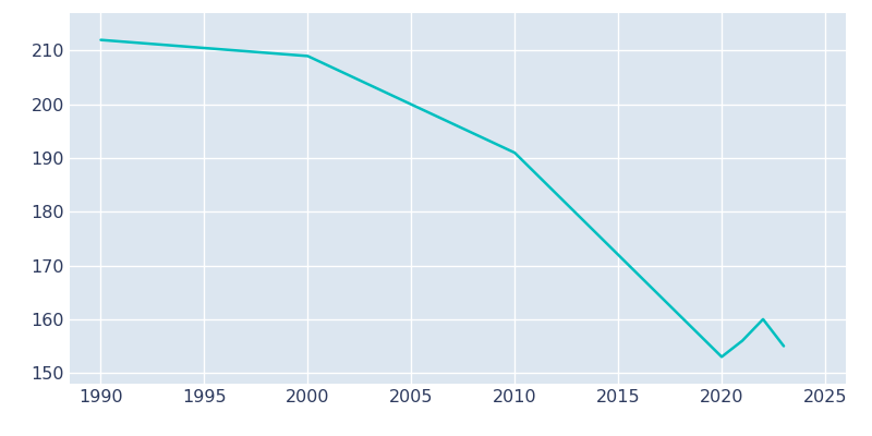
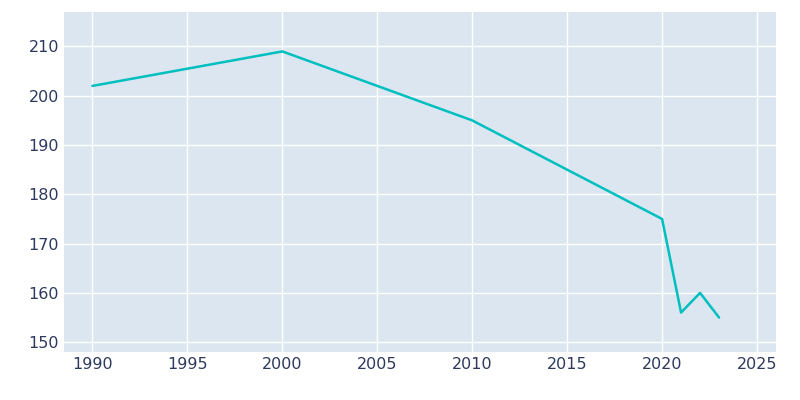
1990: 212 -> 202
2010: 191 -> 195
2020: 153 -> 175
